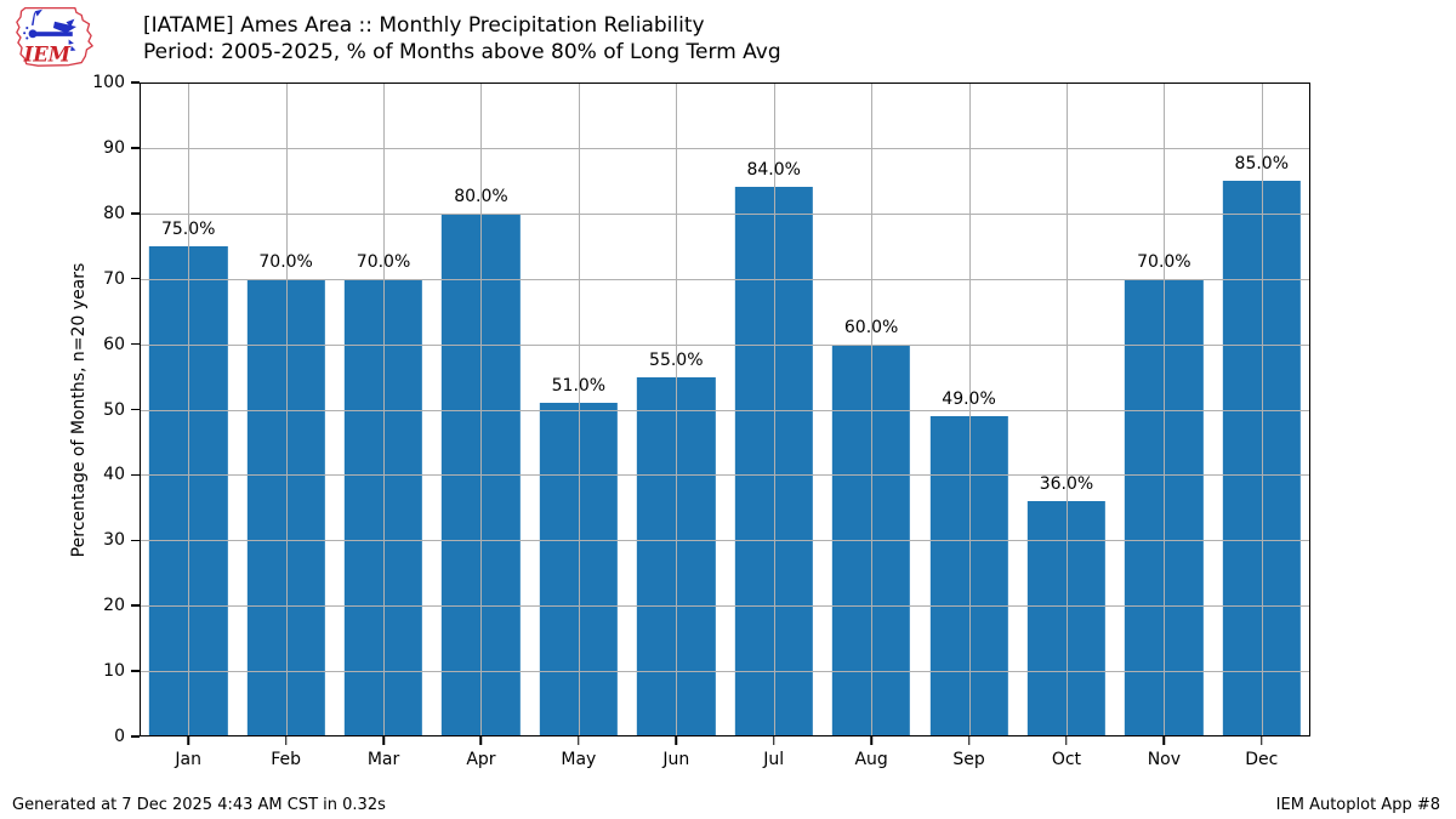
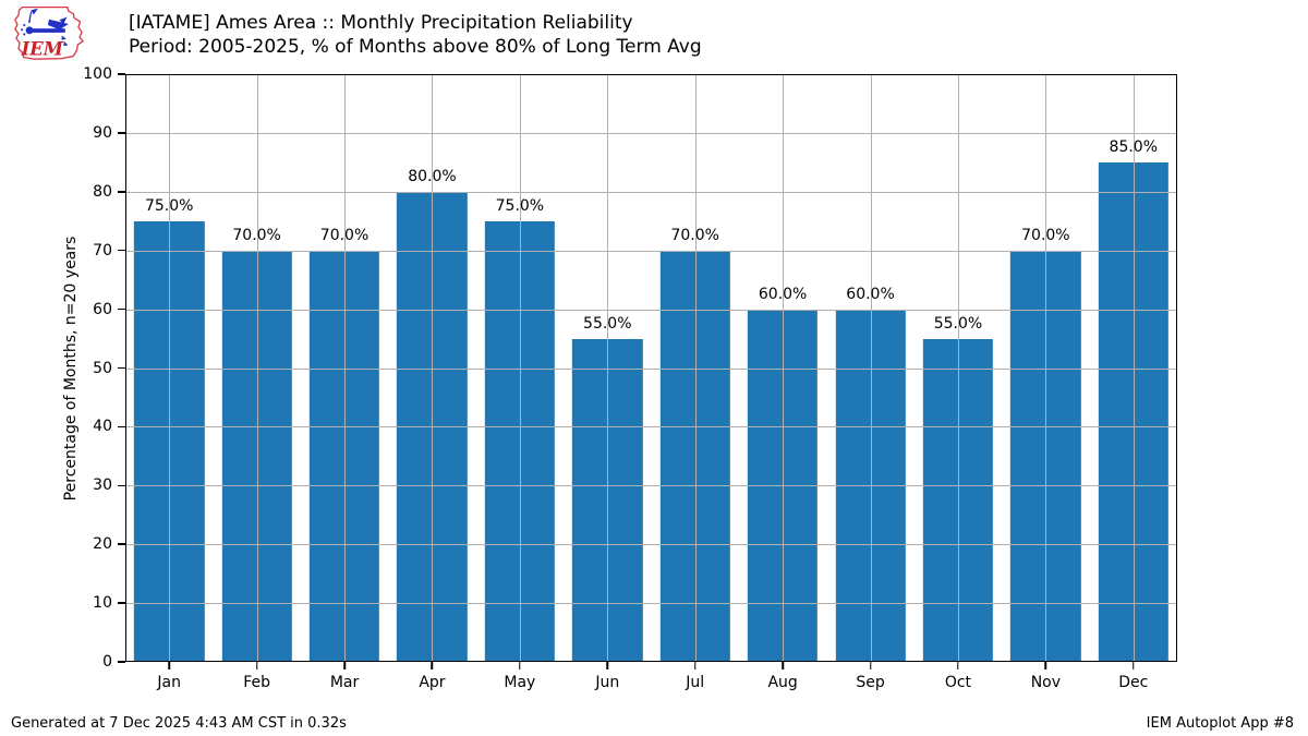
May: 51.0% -> 75.0%
Jul: 84.0% -> 70.0%
Sep: 49.0% -> 60.0%
Oct: 36.0% -> 55.0%
